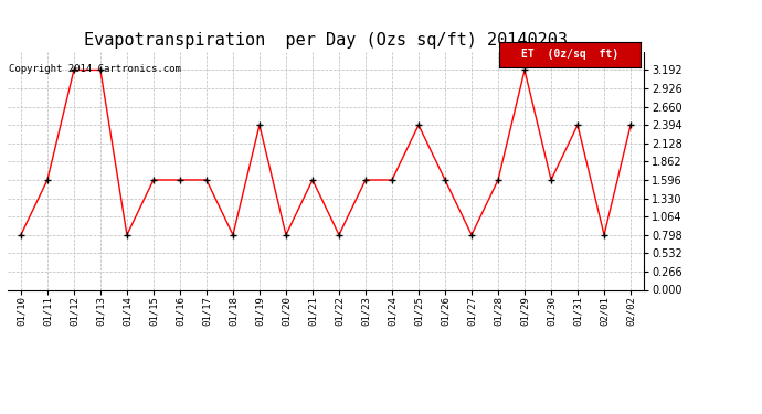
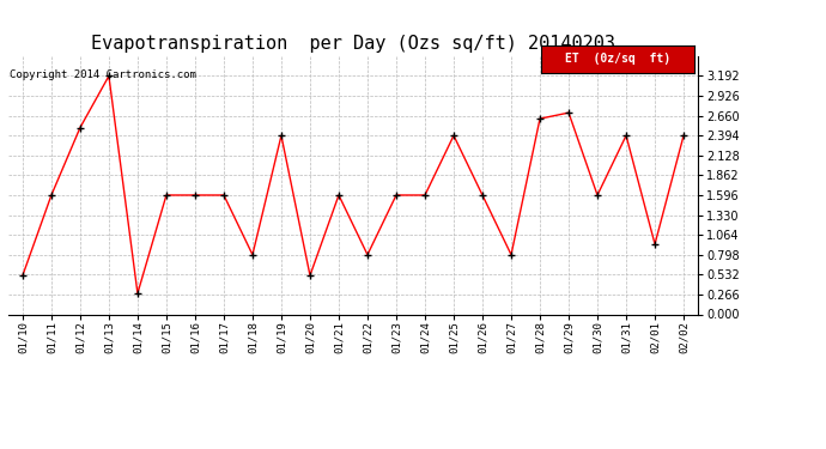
01/10: 0.80 -> 0.52
01/12: 3.19 -> 2.50
01/14: 0.80 -> 0.28
01/20: 0.80 -> 0.52
01/28: 1.60 -> 2.62
01/29: 3.19 -> 2.70
02/01: 0.80 -> 0.94
